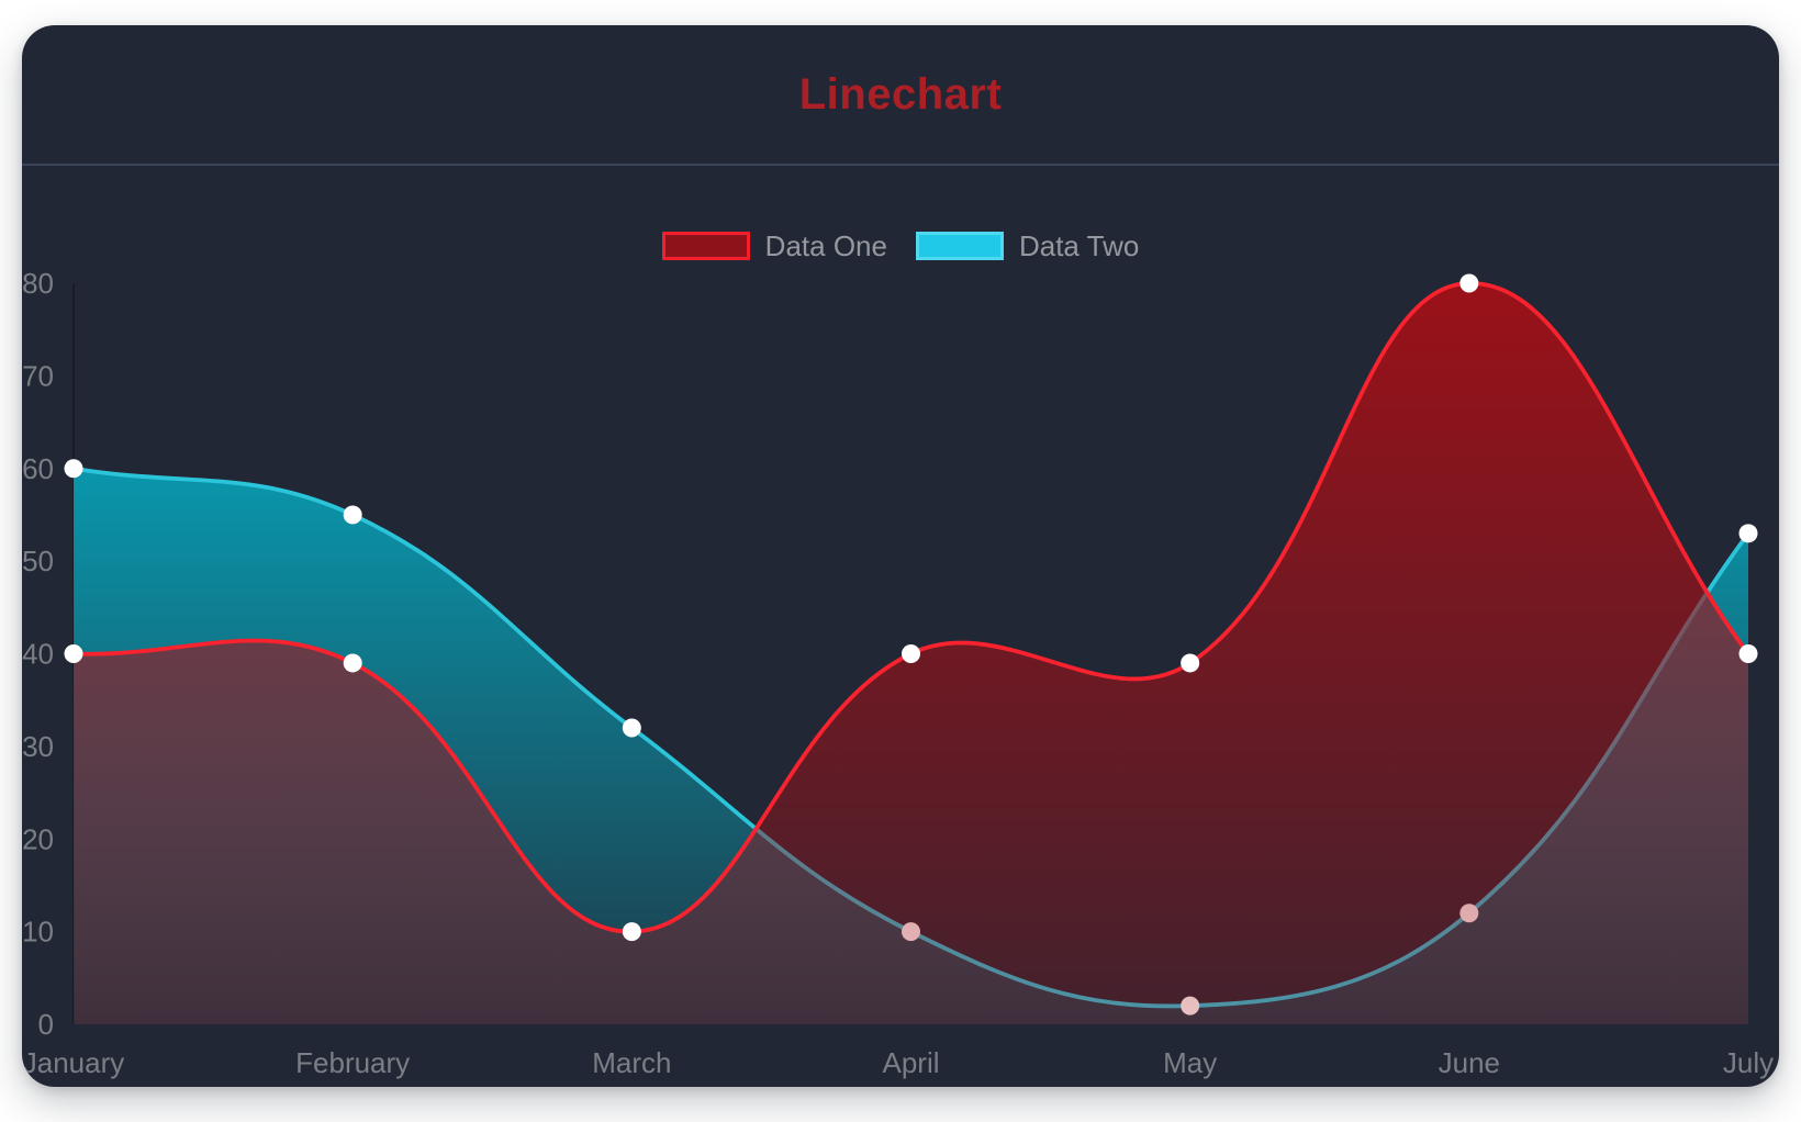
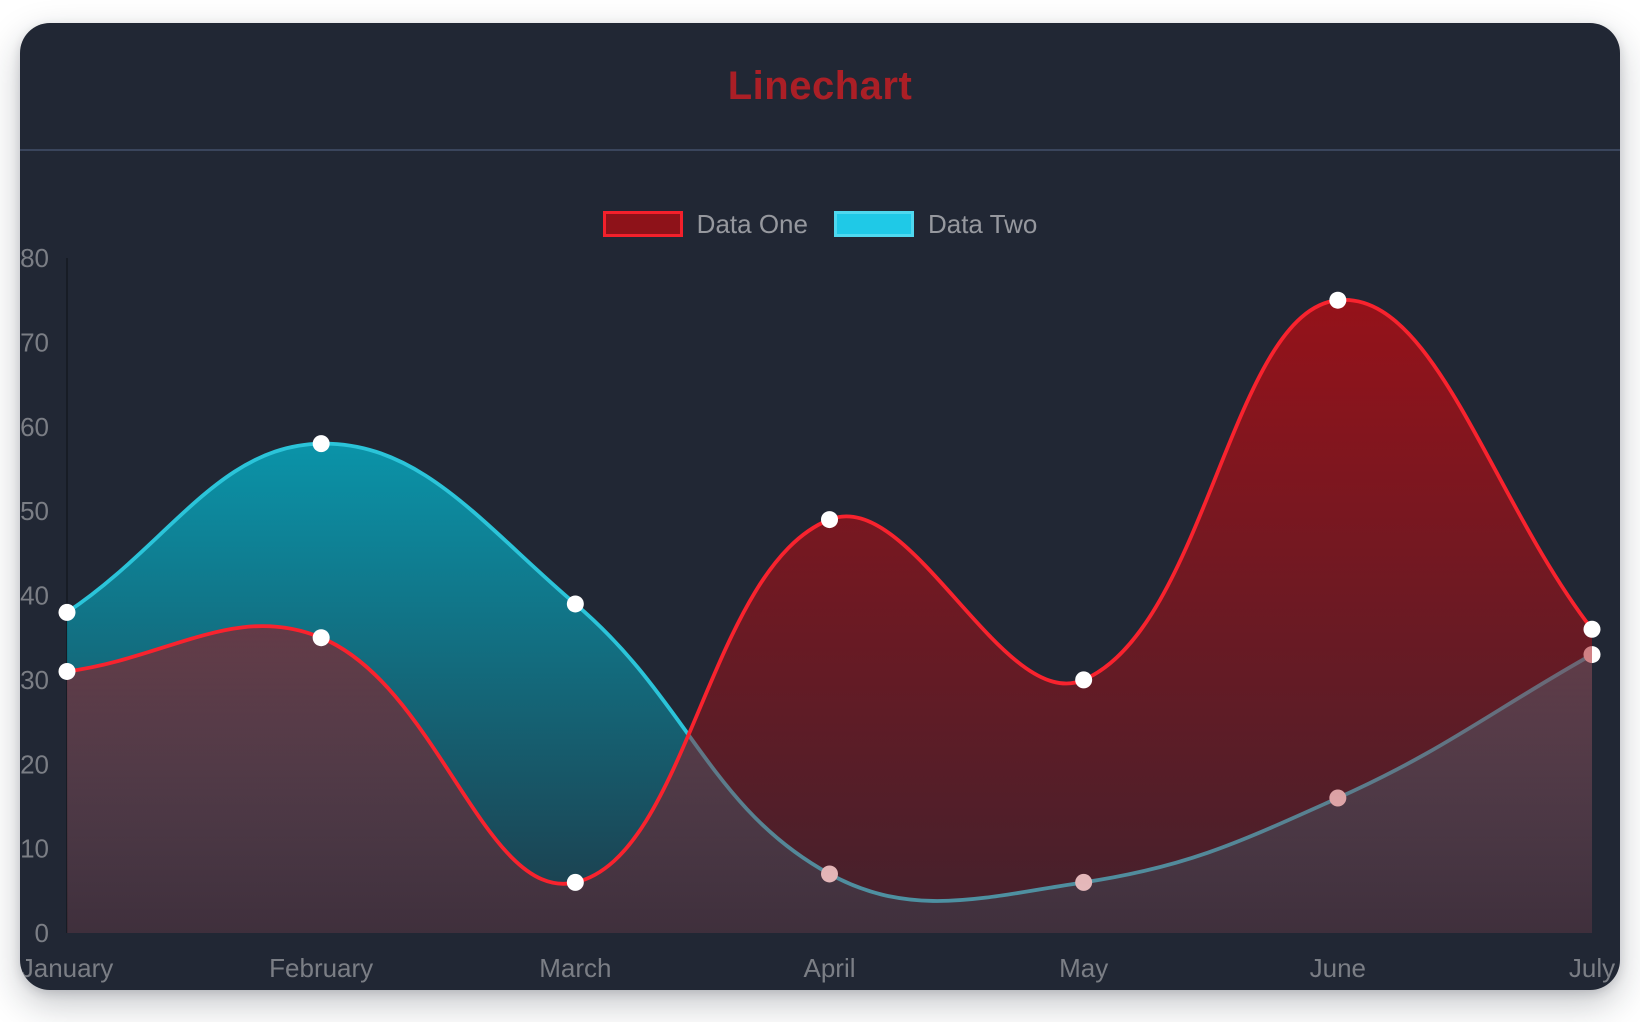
Data One/January: 40 -> 31
Data Two/January: 60 -> 38
Data One/February: 39 -> 35
Data Two/February: 55 -> 58
Data One/March: 10 -> 6
Data Two/March: 32 -> 39
Data One/April: 40 -> 49
Data Two/April: 10 -> 7
Data One/May: 39 -> 30
Data Two/May: 2 -> 6
Data One/June: 80 -> 75
Data Two/June: 12 -> 16
Data One/July: 40 -> 36
Data Two/July: 53 -> 33
